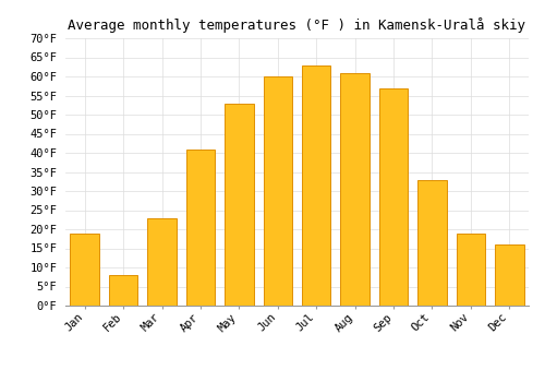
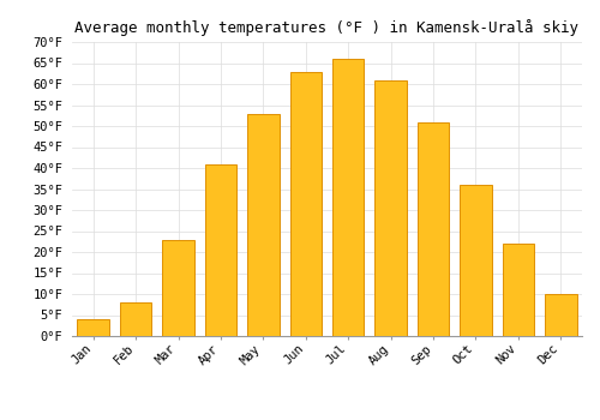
Jan: 19°F -> 4°F
Jun: 60°F -> 63°F
Jul: 63°F -> 66°F
Sep: 57°F -> 51°F
Oct: 33°F -> 36°F
Nov: 19°F -> 22°F
Dec: 16°F -> 10°F
